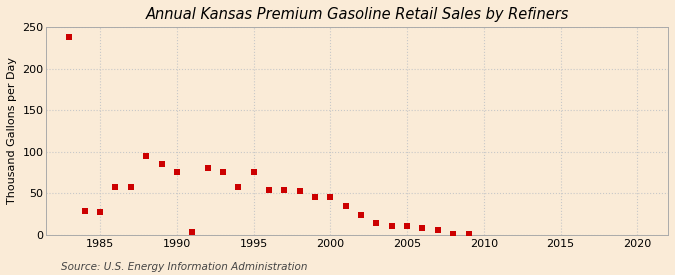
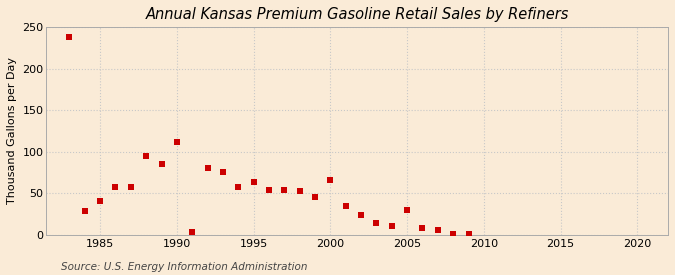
1985: 27 -> 40
1990: 75 -> 112
1995: 75 -> 64
2000: 45 -> 66
2005: 10 -> 30
